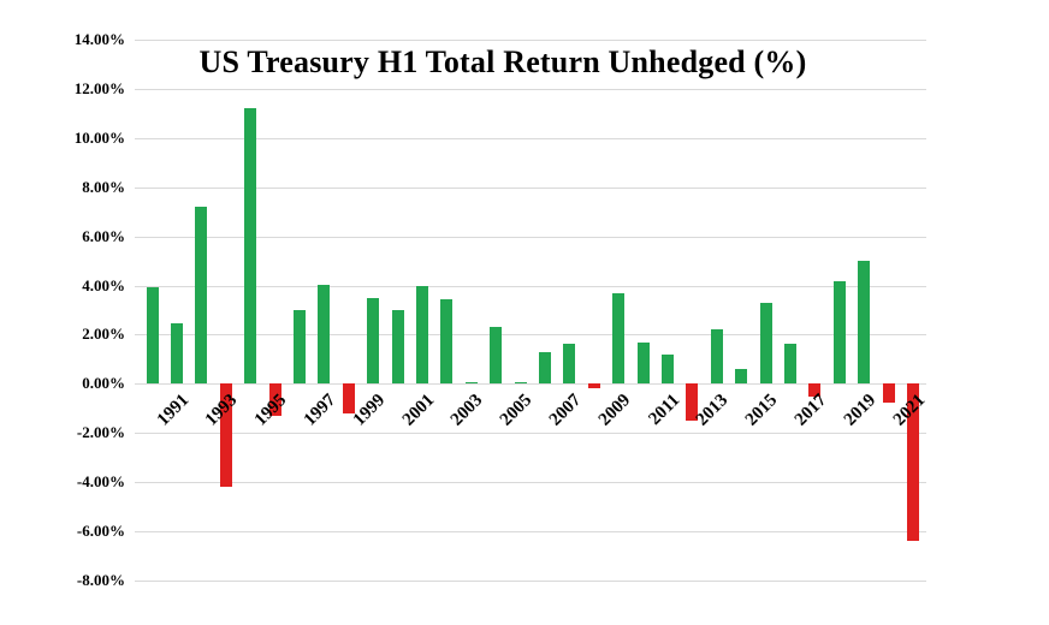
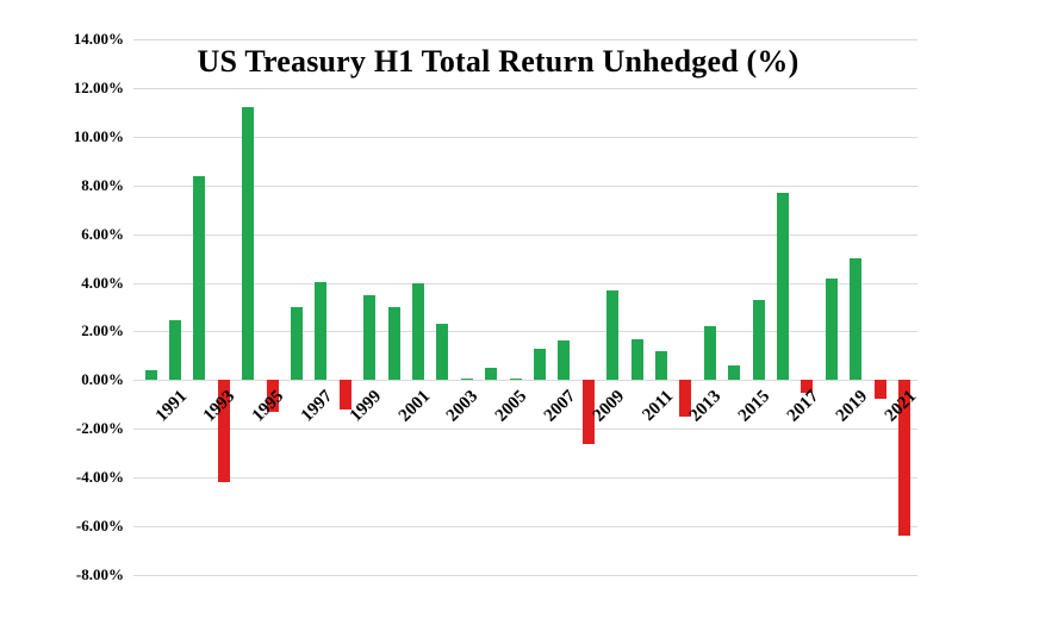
1991: 4.0% -> 0.4%
1993: 7.2% -> 8.4%
2003: 3.5% -> 2.3%
2005: 2.3% -> 0.5%
2009: -0.2% -> -2.6%
2017: 1.6% -> 7.7%
